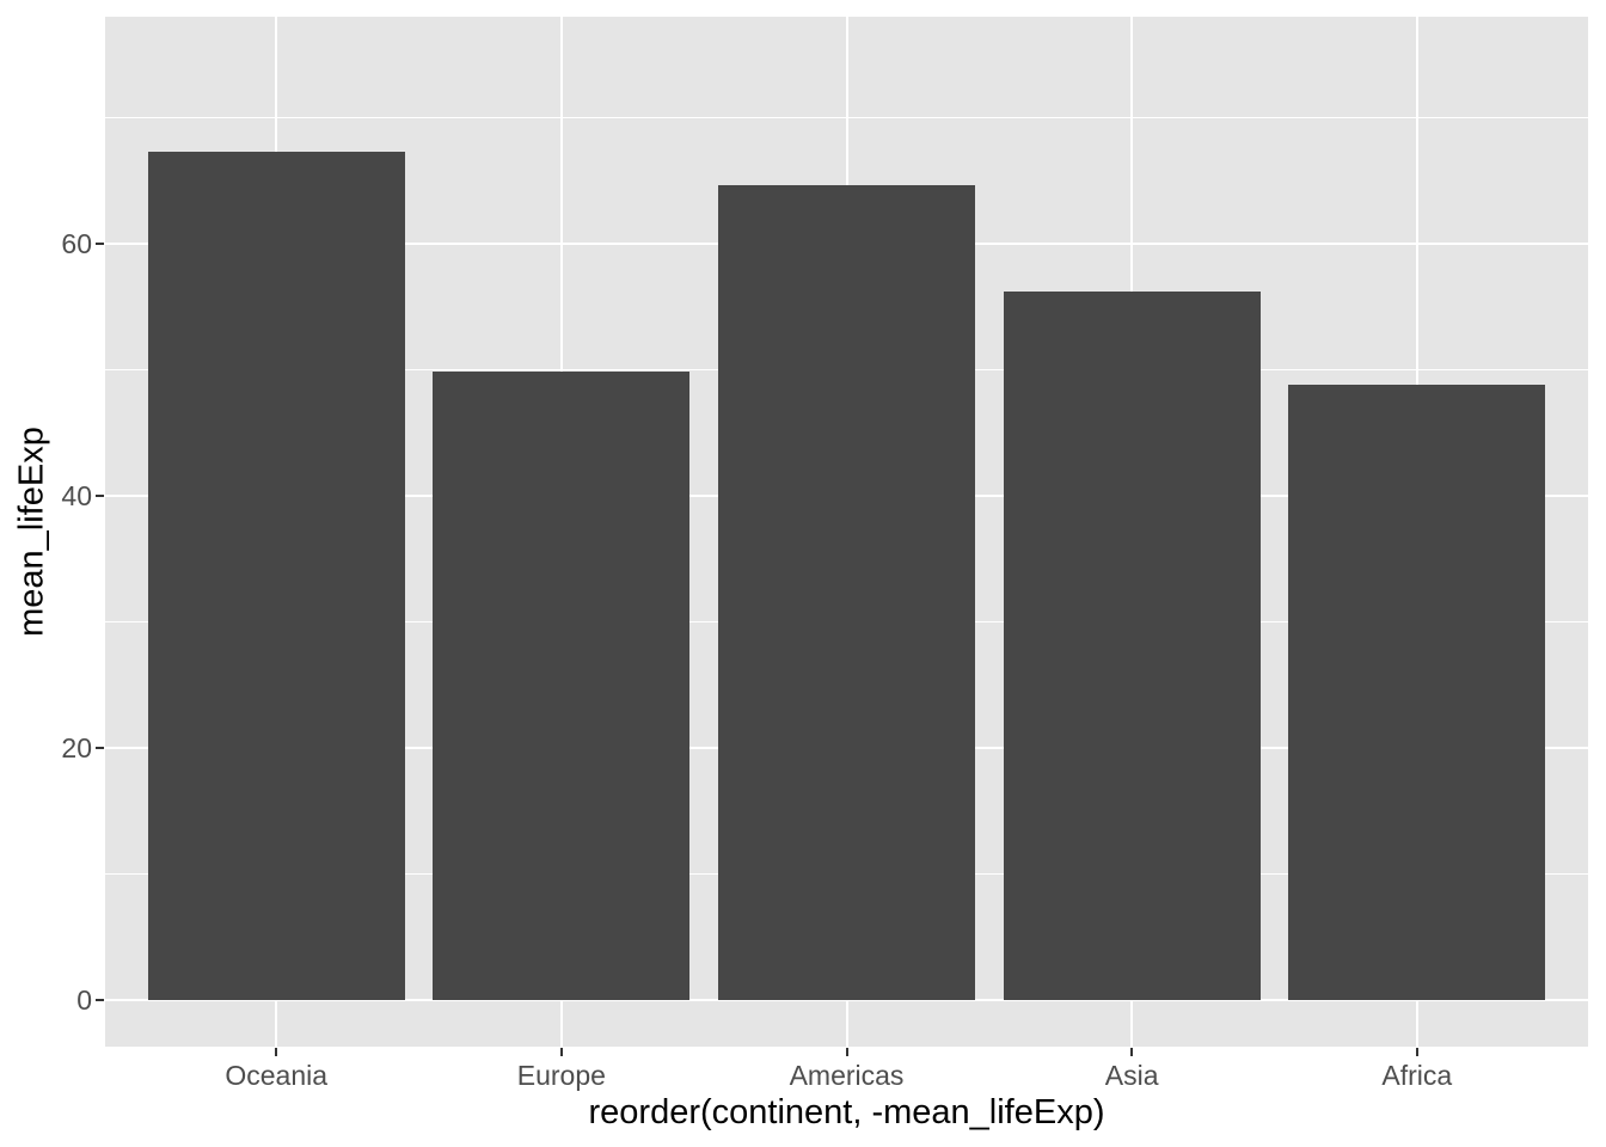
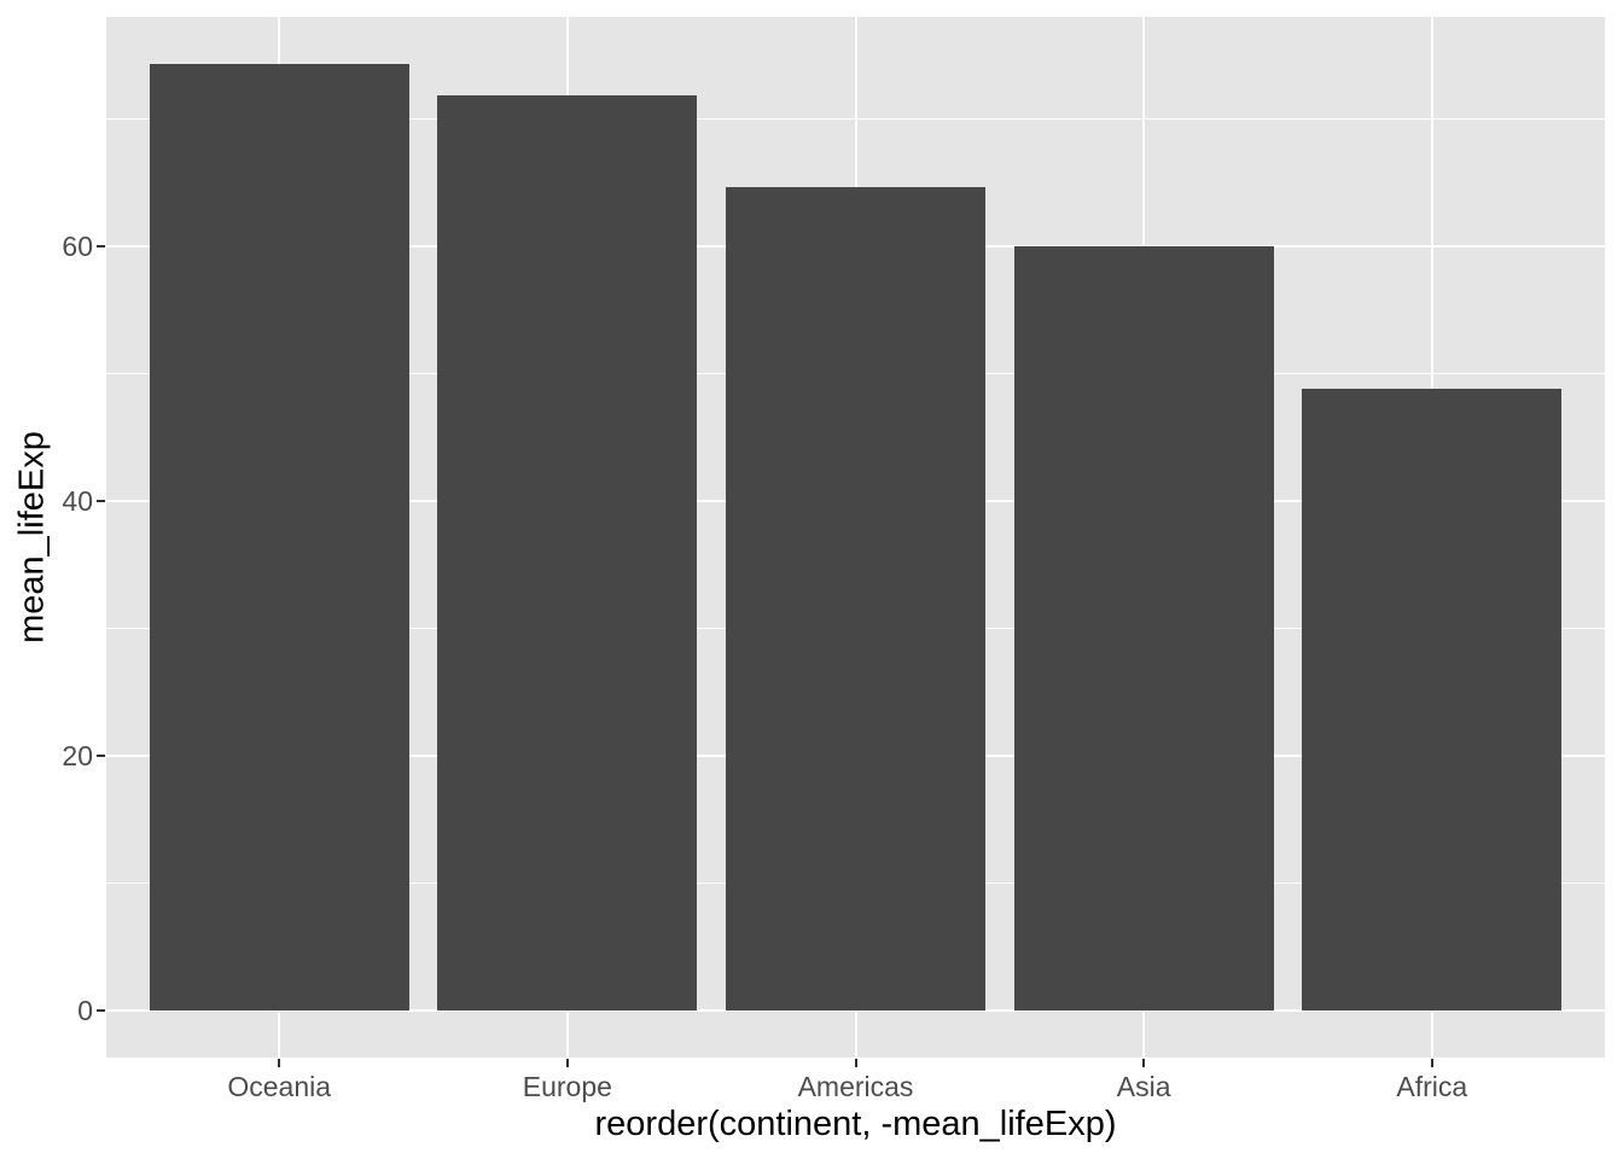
Oceania: 67.3 -> 74.3
Europe: 49.9 -> 71.9
Asia: 56.2 -> 60.1
